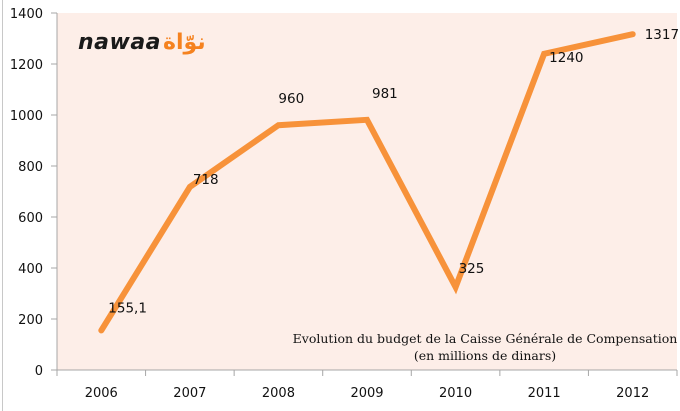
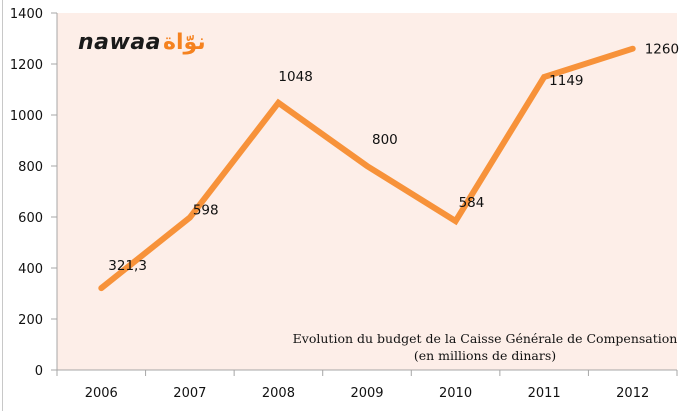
2006: 155,1 -> 321,3
2007: 718 -> 598
2008: 960 -> 1048
2009: 981 -> 800
2010: 325 -> 584
2011: 1240 -> 1149
2012: 1317 -> 1260
